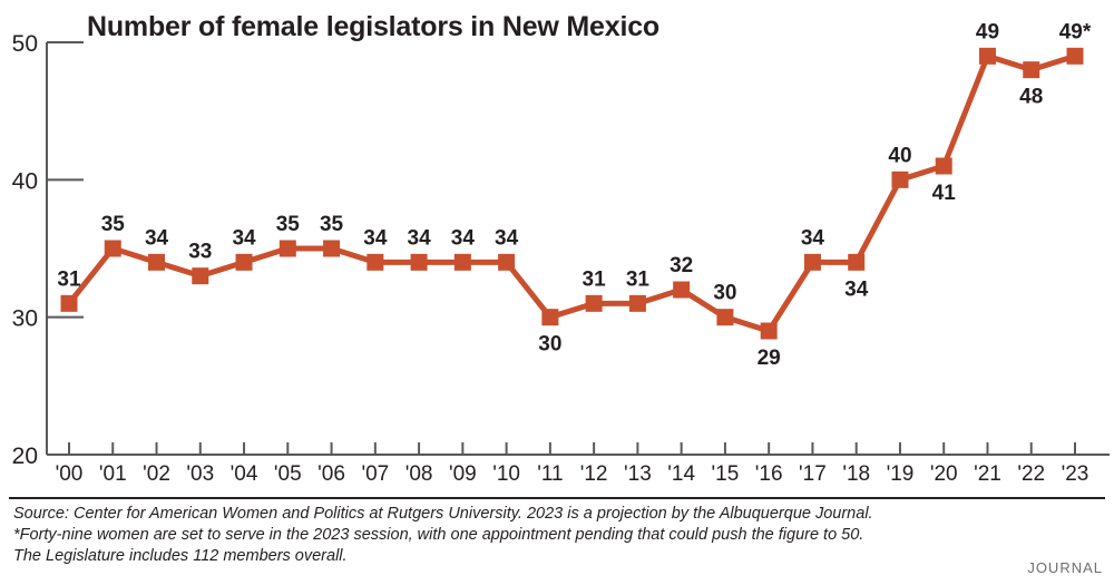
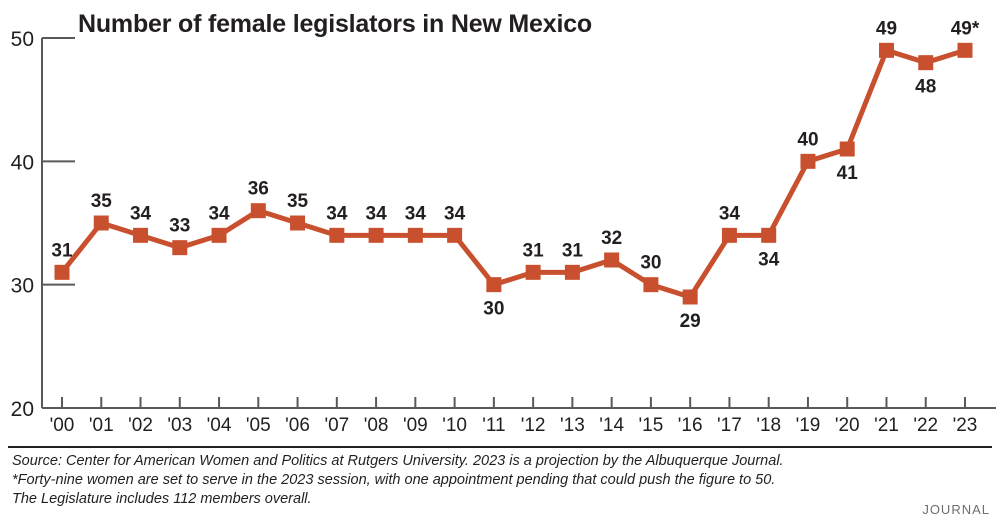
'05: 35 -> 36
